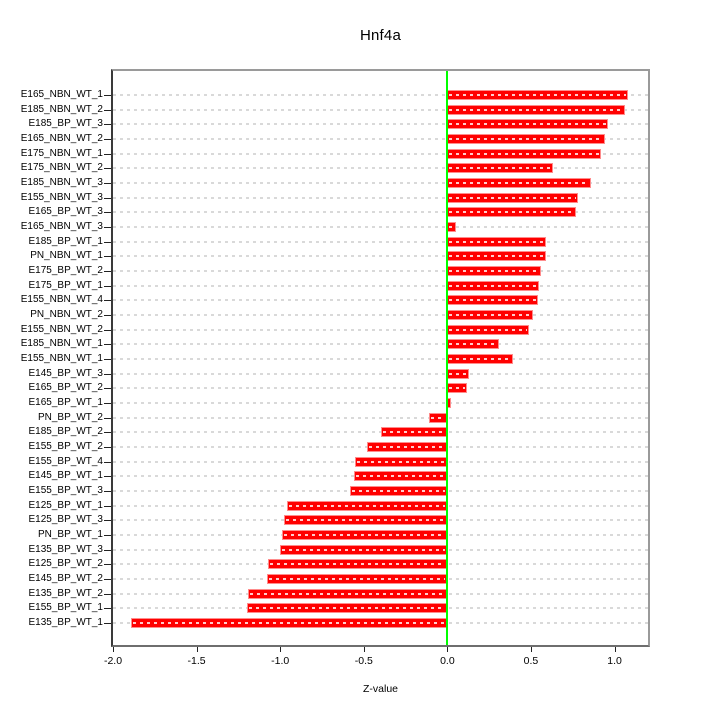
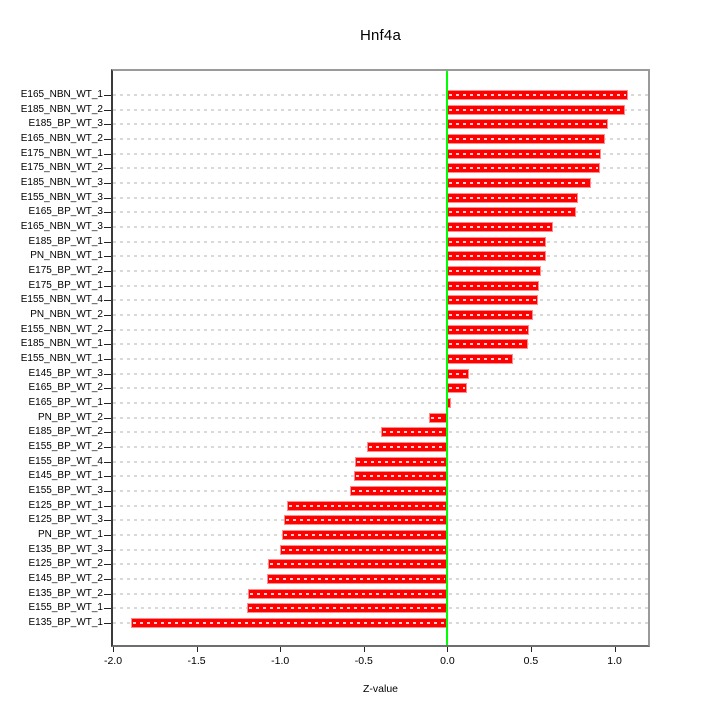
E175_NBN_WT_2: 0.63 -> 0.91
E165_NBN_WT_3: 0.05 -> 0.63
E185_NBN_WT_1: 0.31 -> 0.48
